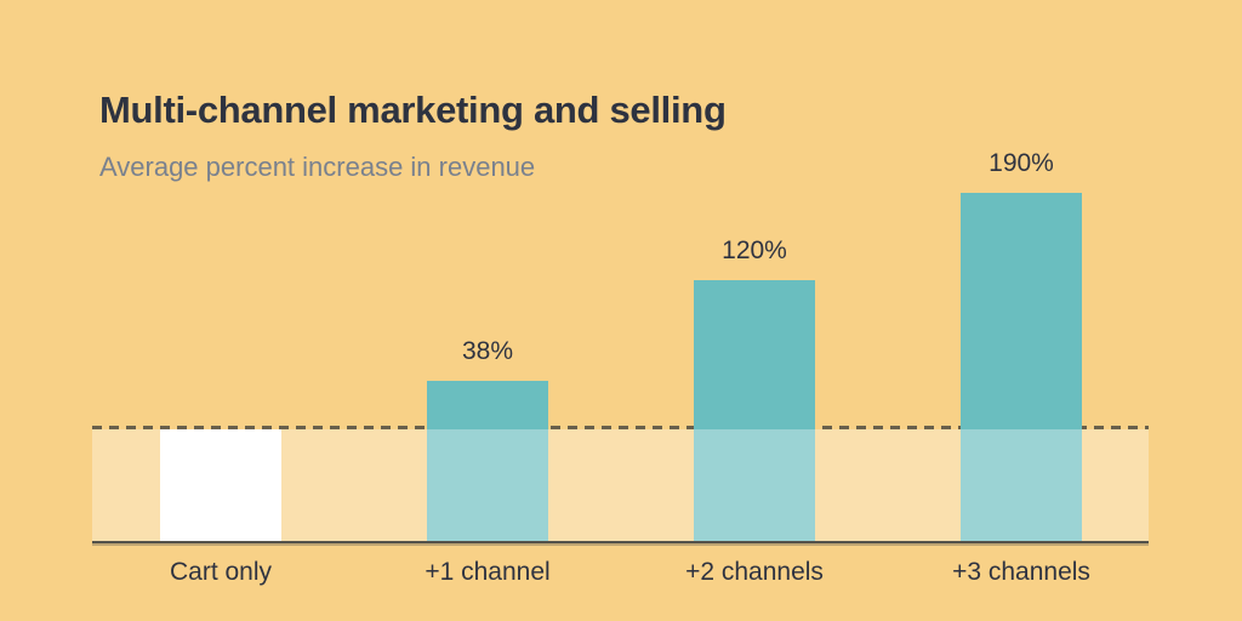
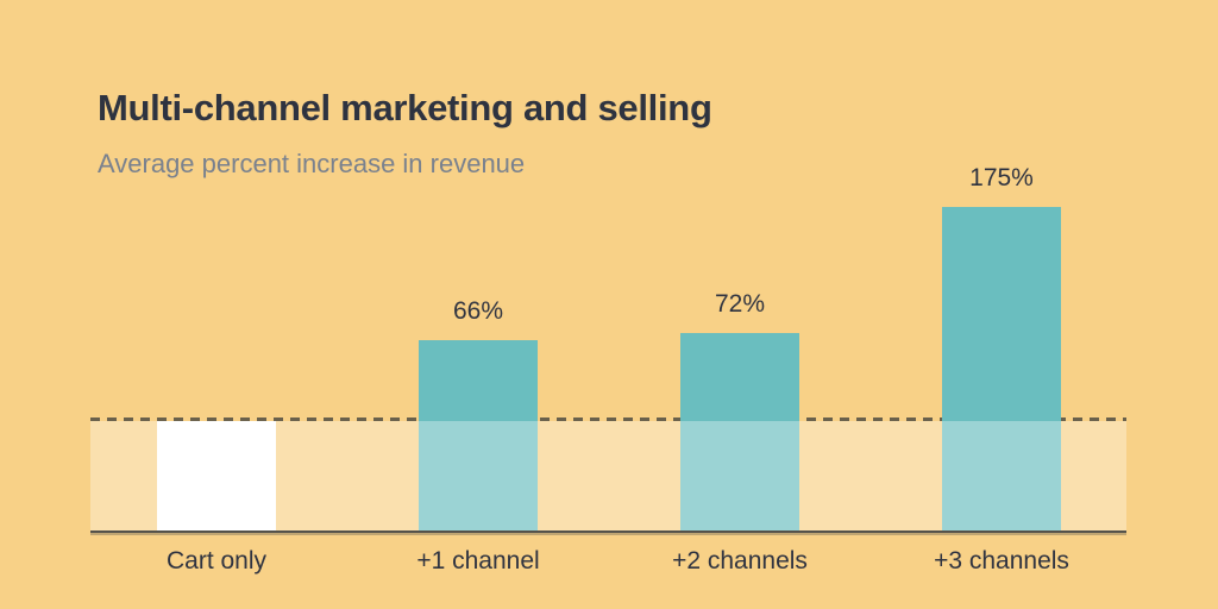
+1 channel: 38% -> 66%
+2 channels: 120% -> 72%
+3 channels: 190% -> 175%
